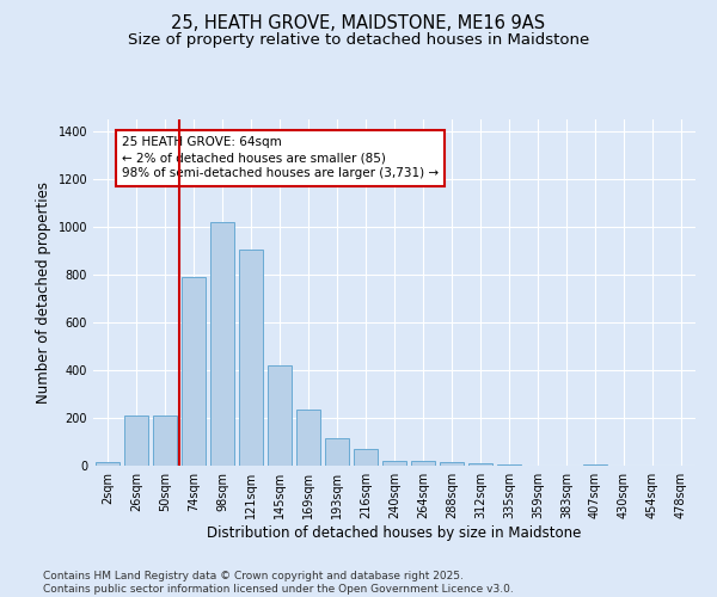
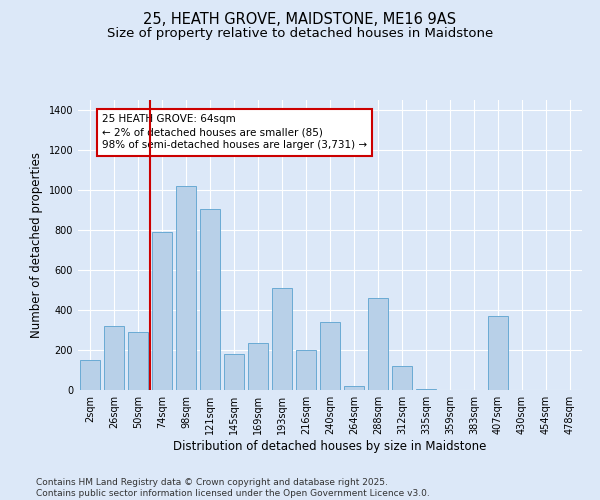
2sqm: 20 -> 150
26sqm: 210 -> 320
50sqm: 210 -> 290
145sqm: 420 -> 180
193sqm: 120 -> 510
216sqm: 70 -> 200
240sqm: 20 -> 340
288sqm: 20 -> 460
312sqm: 10 -> 120
407sqm: 0 -> 370
